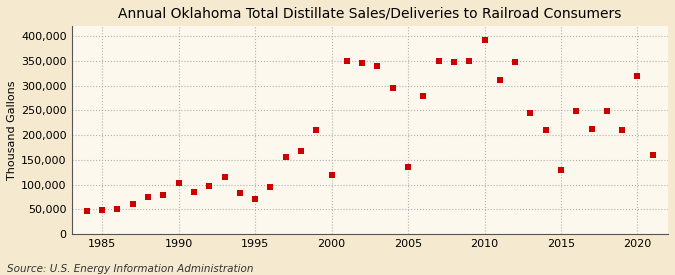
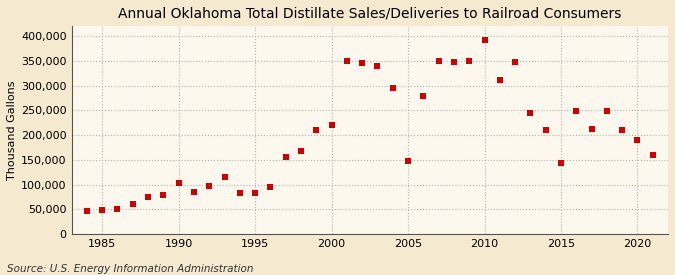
1995: 70,000 -> 83,000
2000: 120,000 -> 220,000
2005: 135,000 -> 148,000
2015: 130,000 -> 143,000
2020: 320,000 -> 190,000
